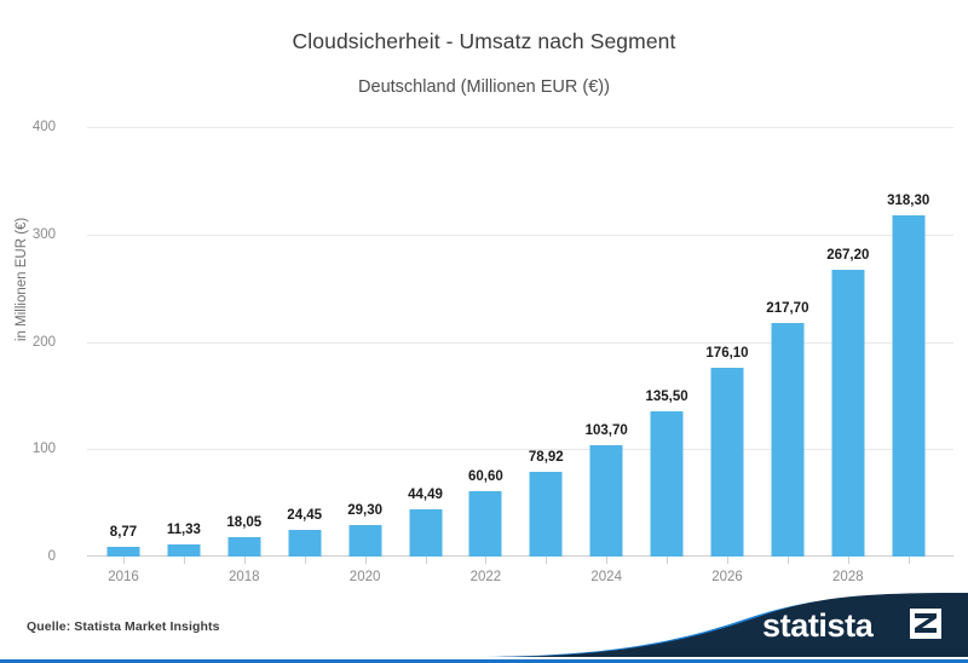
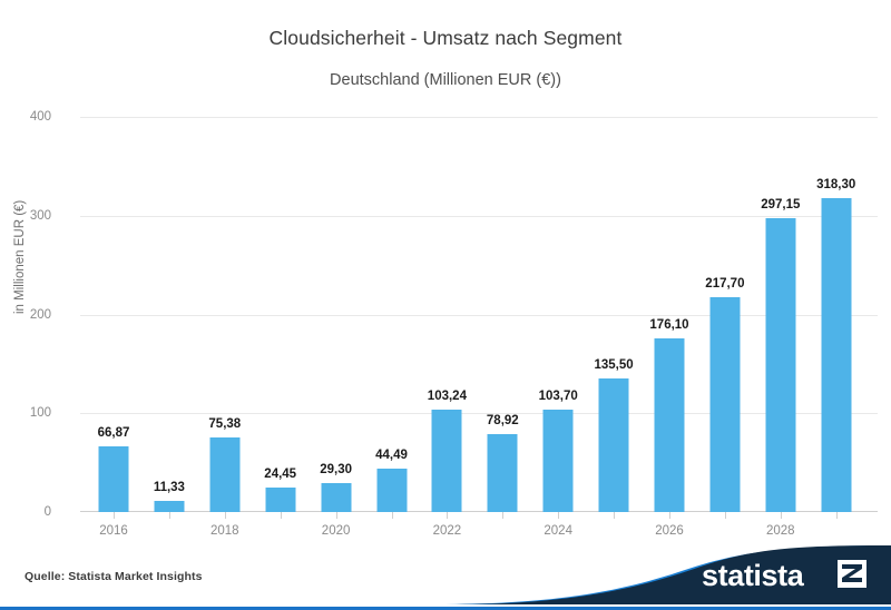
2016: 8,77 -> 66,87
2018: 18,05 -> 75,38
2022: 60,60 -> 103,24
2028: 267,20 -> 297,15
